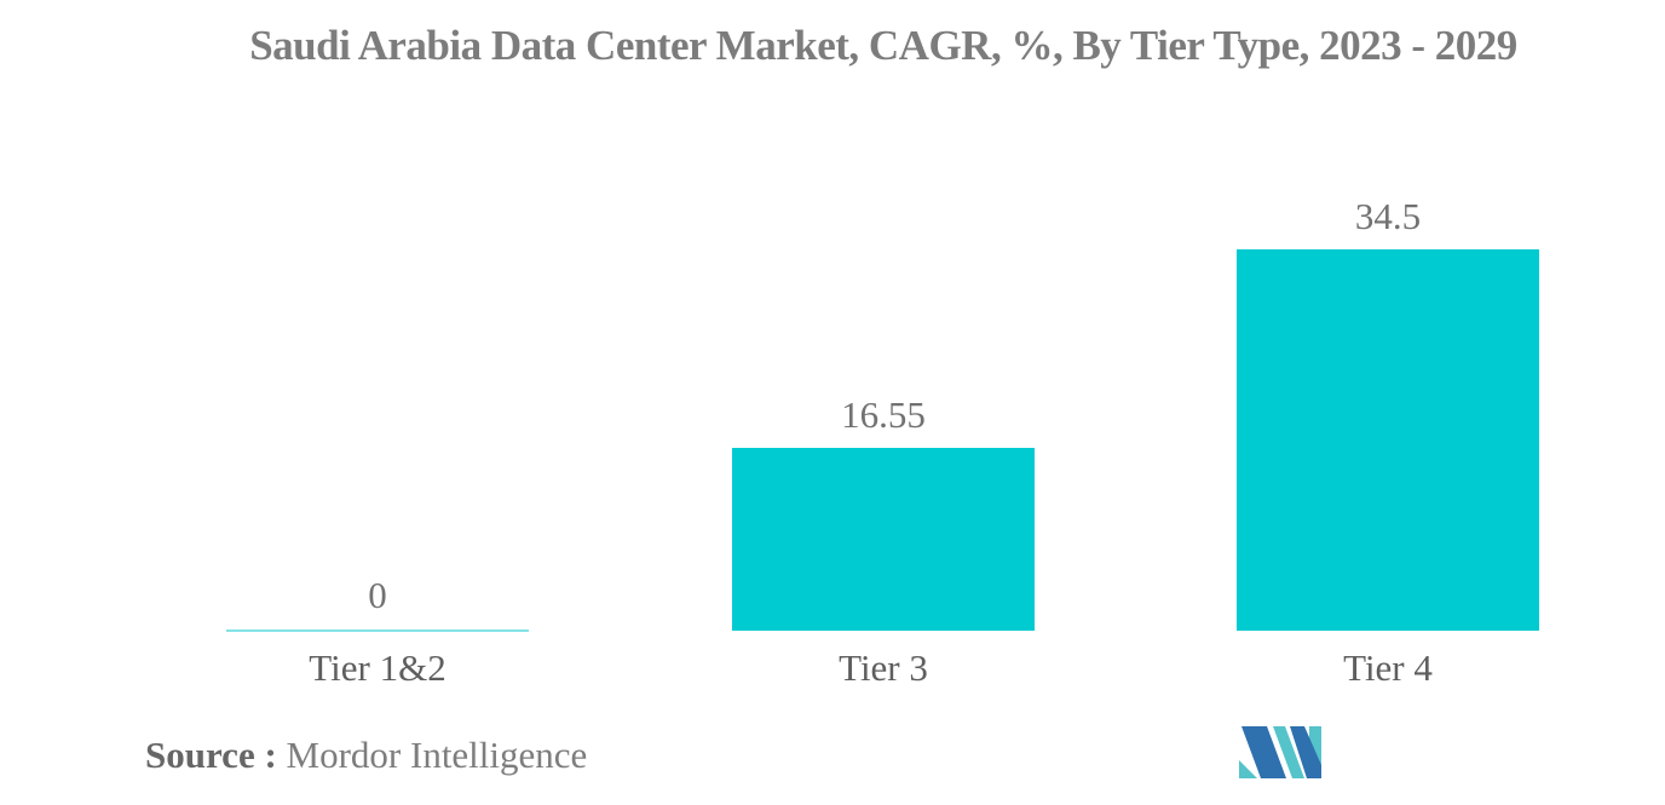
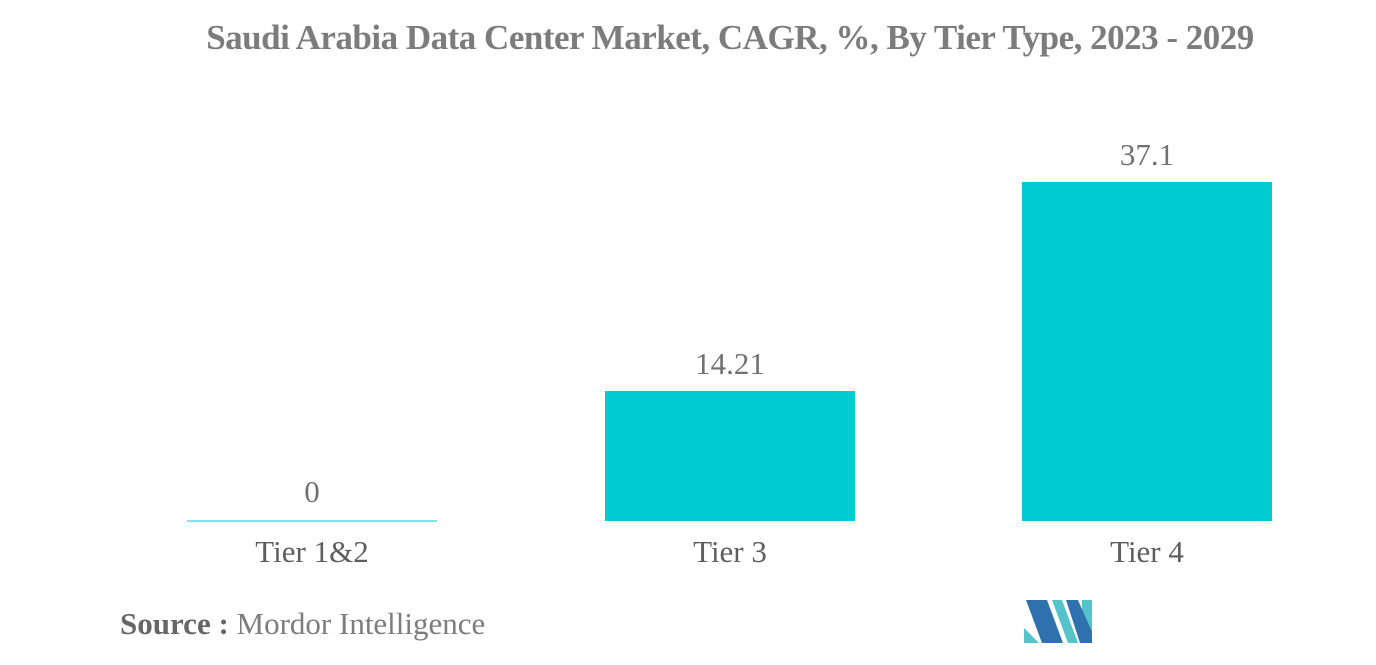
Tier 3: 16.55 -> 14.21
Tier 4: 34.5 -> 37.1
